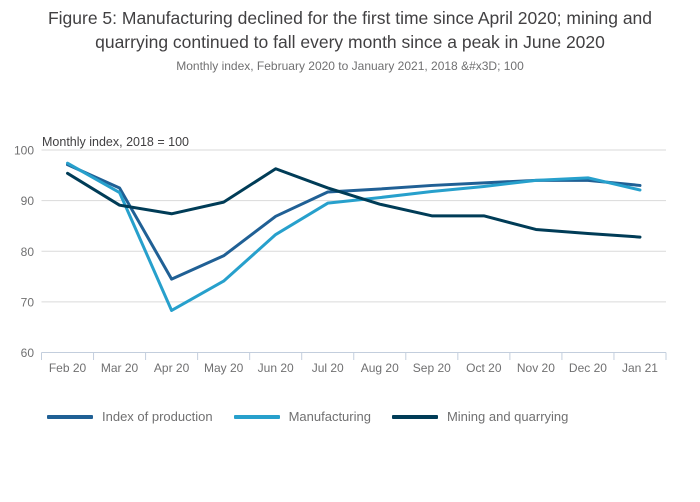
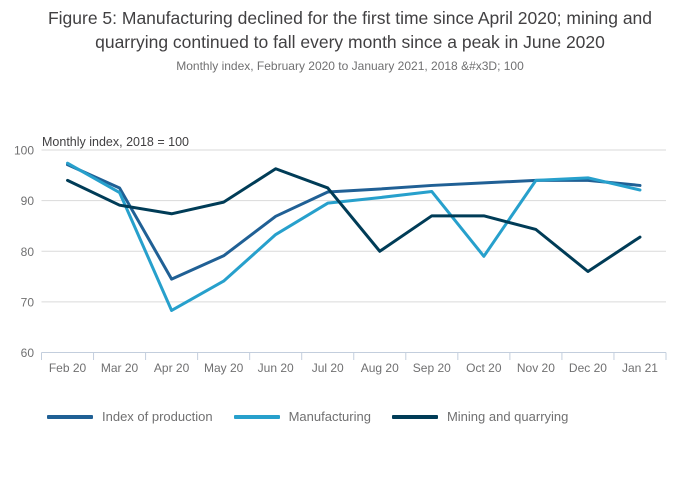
Mining and quarrying/Feb 20: 95 -> 94
Mining and quarrying/Aug 20: 89 -> 80
Manufacturing/Oct 20: 93 -> 79
Mining and quarrying/Dec 20: 84 -> 76
